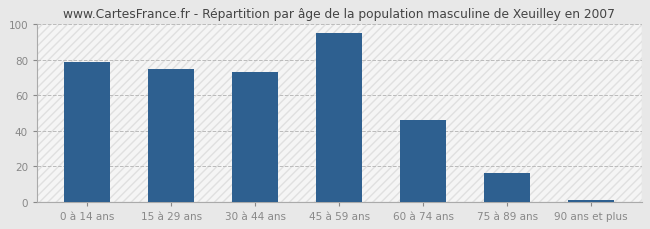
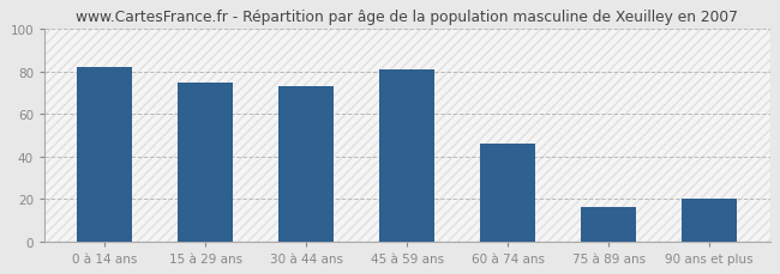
0 à 14 ans: 79 -> 82
45 à 59 ans: 95 -> 81
90 ans et plus: 1 -> 20
